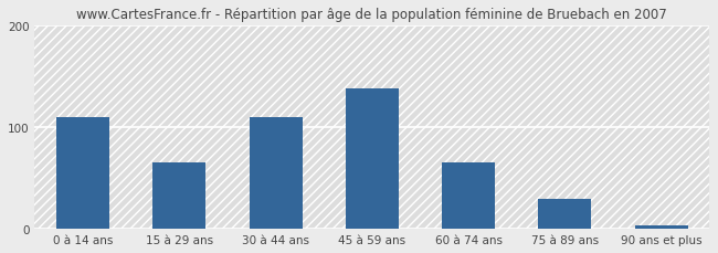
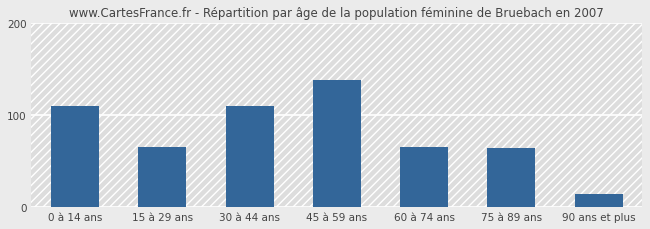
75 à 89 ans: 30 -> 64
90 ans et plus: 3 -> 14
